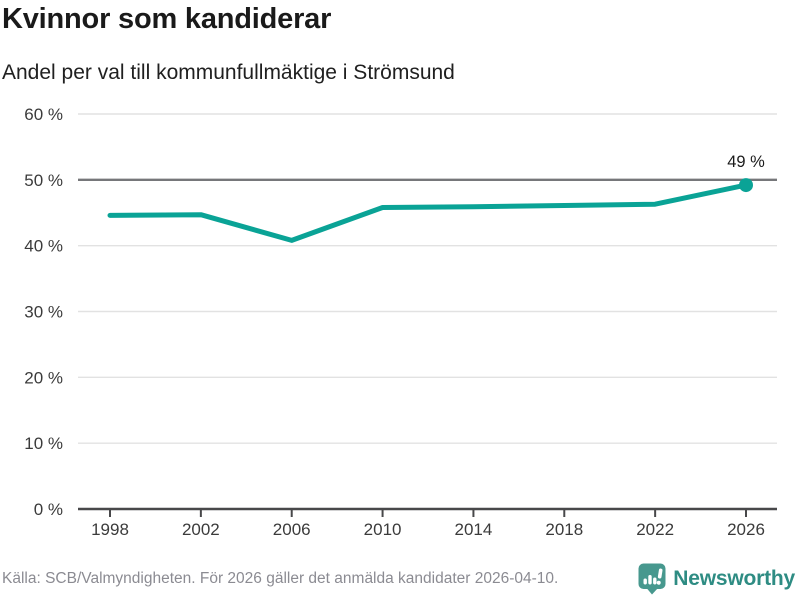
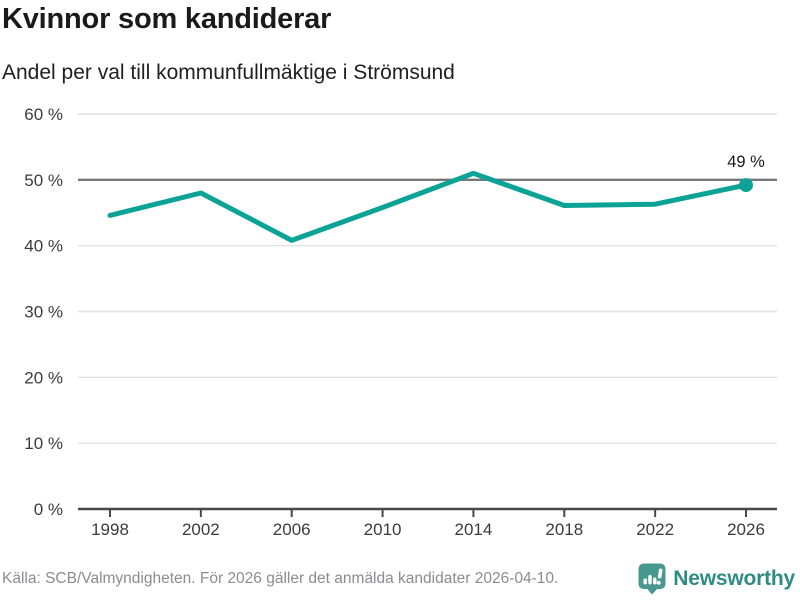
2002: 45% -> 48%
2014: 46% -> 51%
